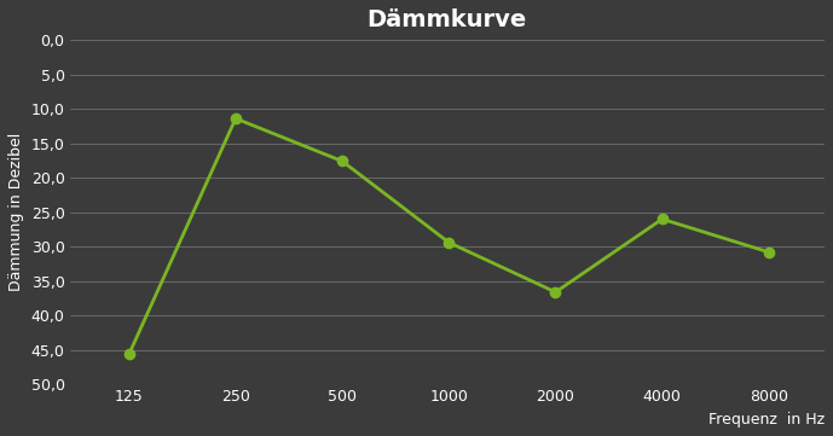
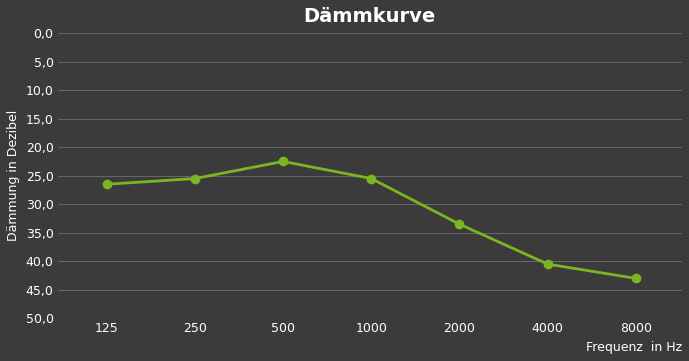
125: 45,6 -> 26,5
250: 11,4 -> 25,5
500: 17,6 -> 22,5
1000: 29,4 -> 25,5
2000: 36,6 -> 33,5
4000: 26,0 -> 40,5
8000: 30,8 -> 43,0
